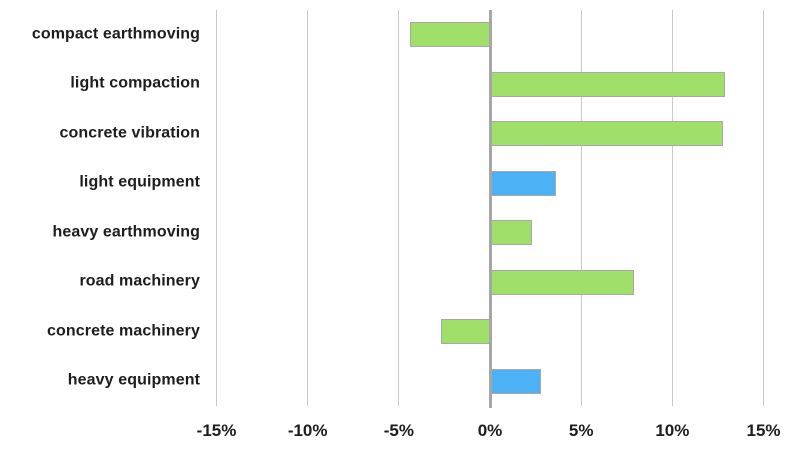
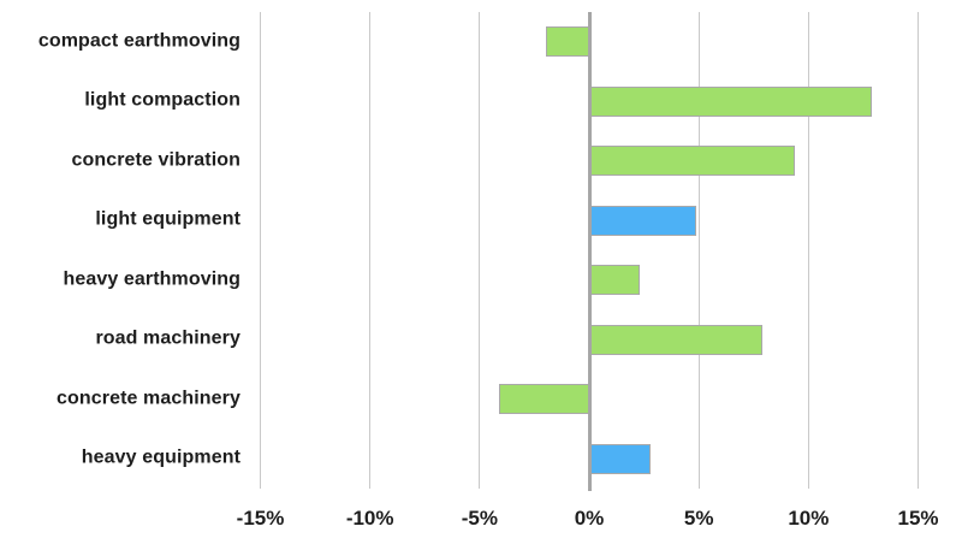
compact earthmoving: -4.4% -> -2.0%
concrete vibration: 12.8% -> 9.4%
light equipment: 3.6% -> 4.9%
concrete machinery: -2.7% -> -4.1%
